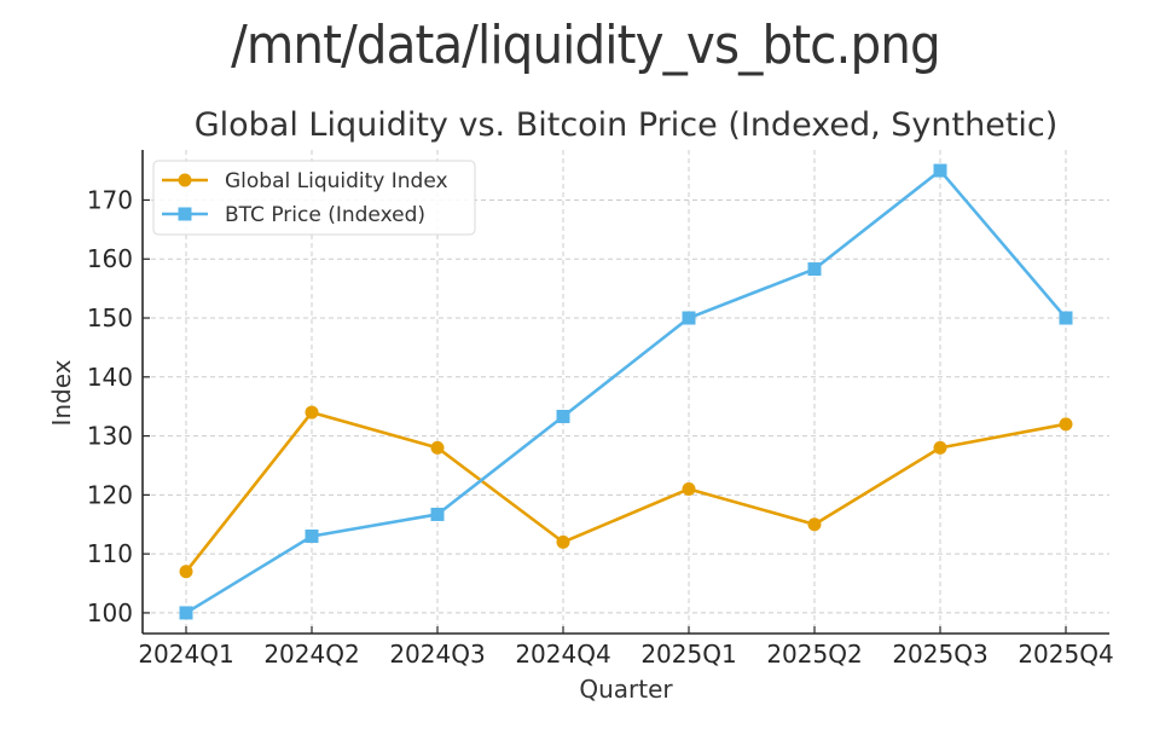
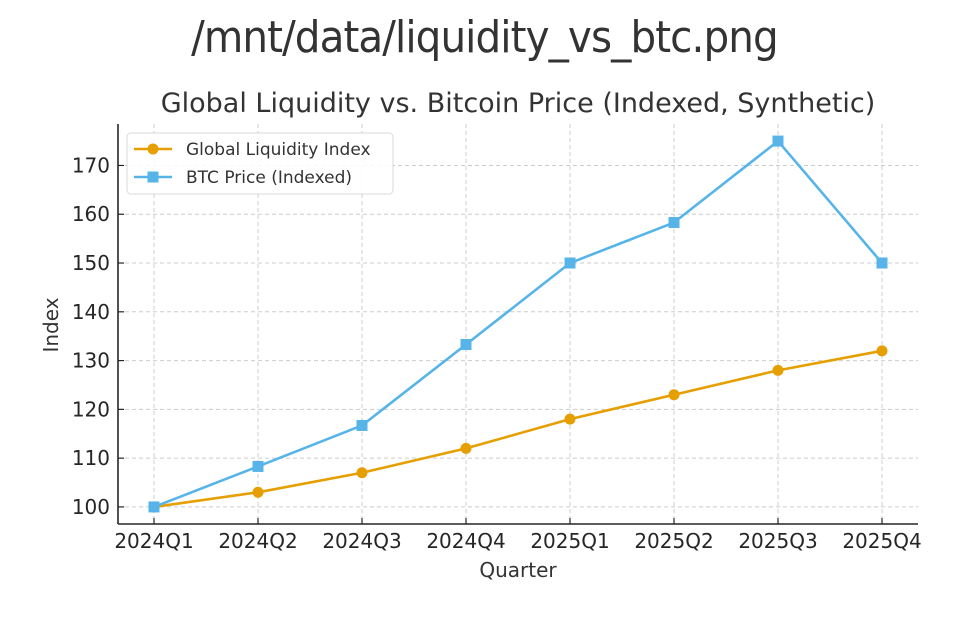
Global Liquidity Index/2024Q1: 107 -> 100
Global Liquidity Index/2024Q2: 134 -> 103
BTC Price (Indexed)/2024Q2: 113 -> 108
Global Liquidity Index/2024Q3: 128 -> 107
Global Liquidity Index/2025Q1: 121 -> 118
Global Liquidity Index/2025Q2: 115 -> 123
